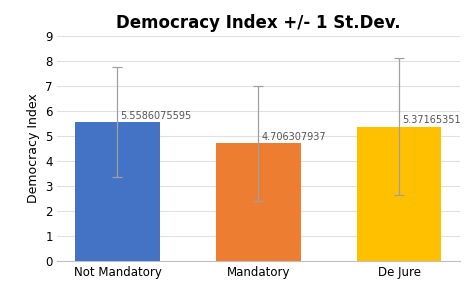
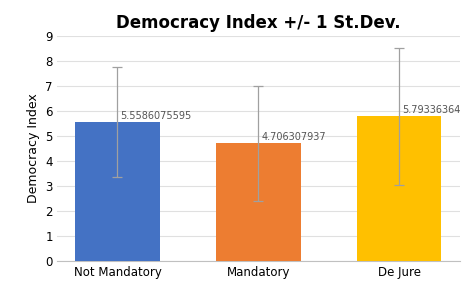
De Jure: 5.37165351 -> 5.79336364
